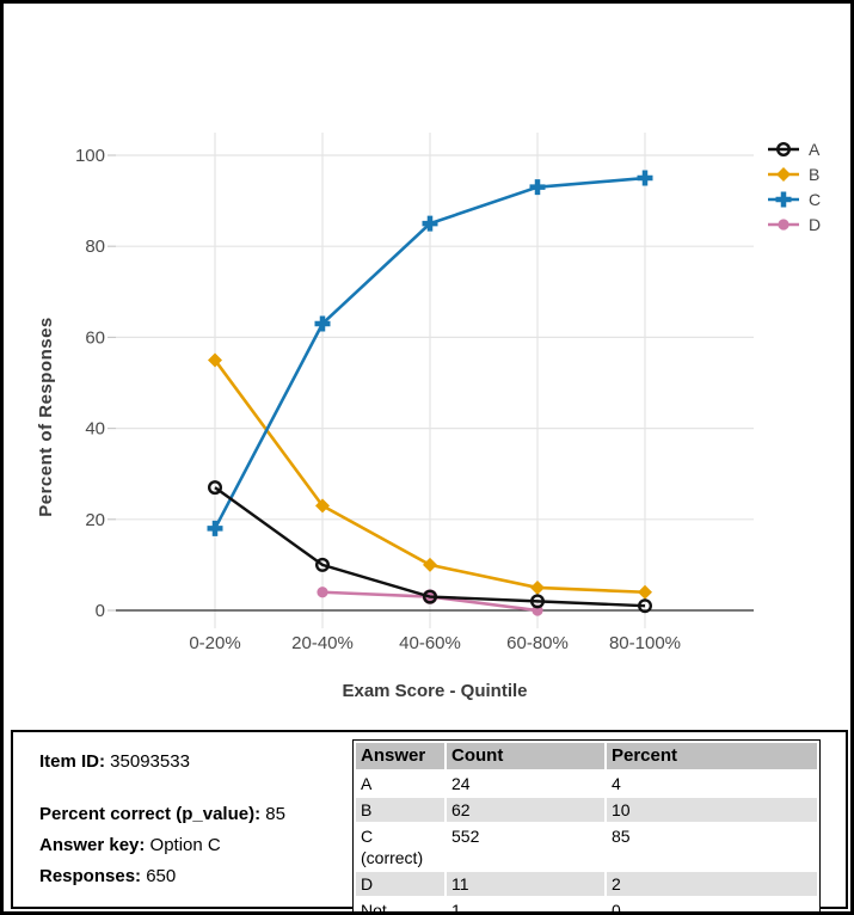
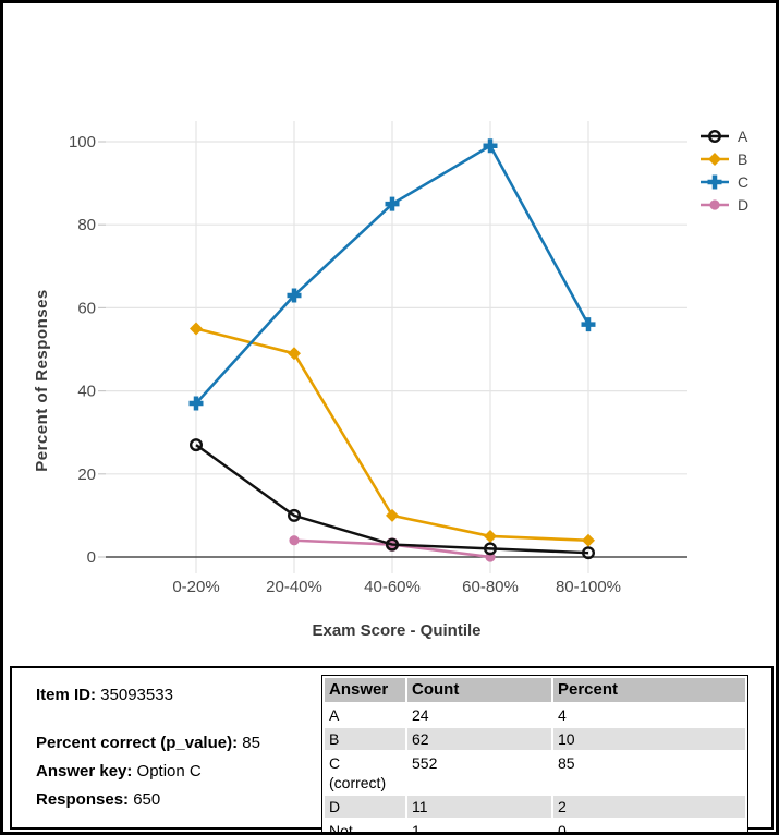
C/0-20%: 18 -> 37
B/20-40%: 23 -> 49
C/60-80%: 93 -> 99
C/80-100%: 95 -> 56
